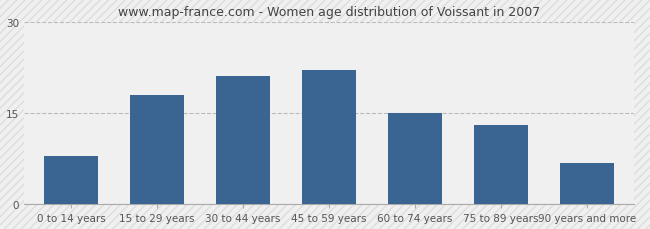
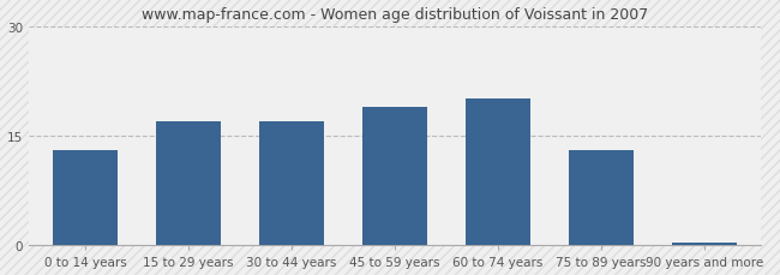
0 to 14 years: 8.0 -> 13.0
15 to 29 years: 18.0 -> 17.0
30 to 44 years: 21.0 -> 17.0
45 to 59 years: 22.0 -> 19.0
60 to 74 years: 15.0 -> 20.0
90 years and more: 6.8 -> 0.4
